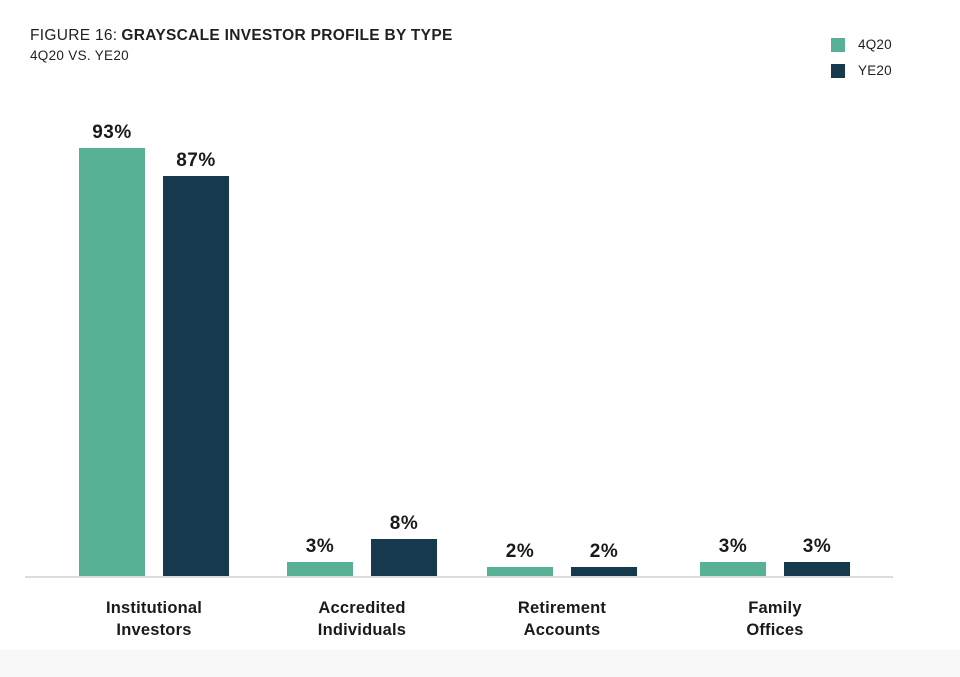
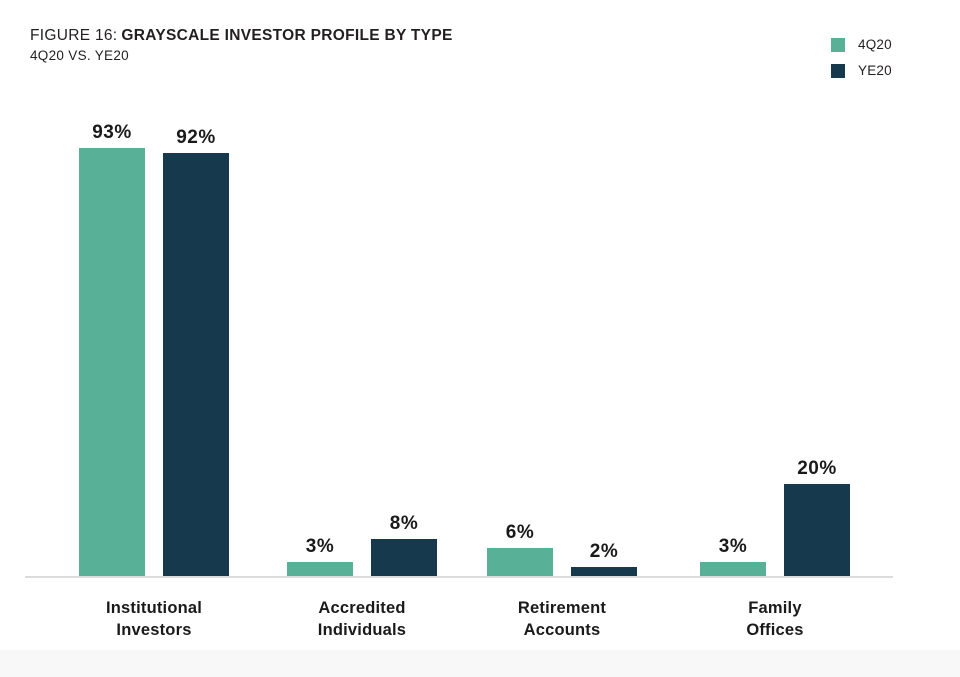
YE20/Institutional Investors: 87% -> 92%
4Q20/Retirement Accounts: 2% -> 6%
YE20/Family Offices: 3% -> 20%
